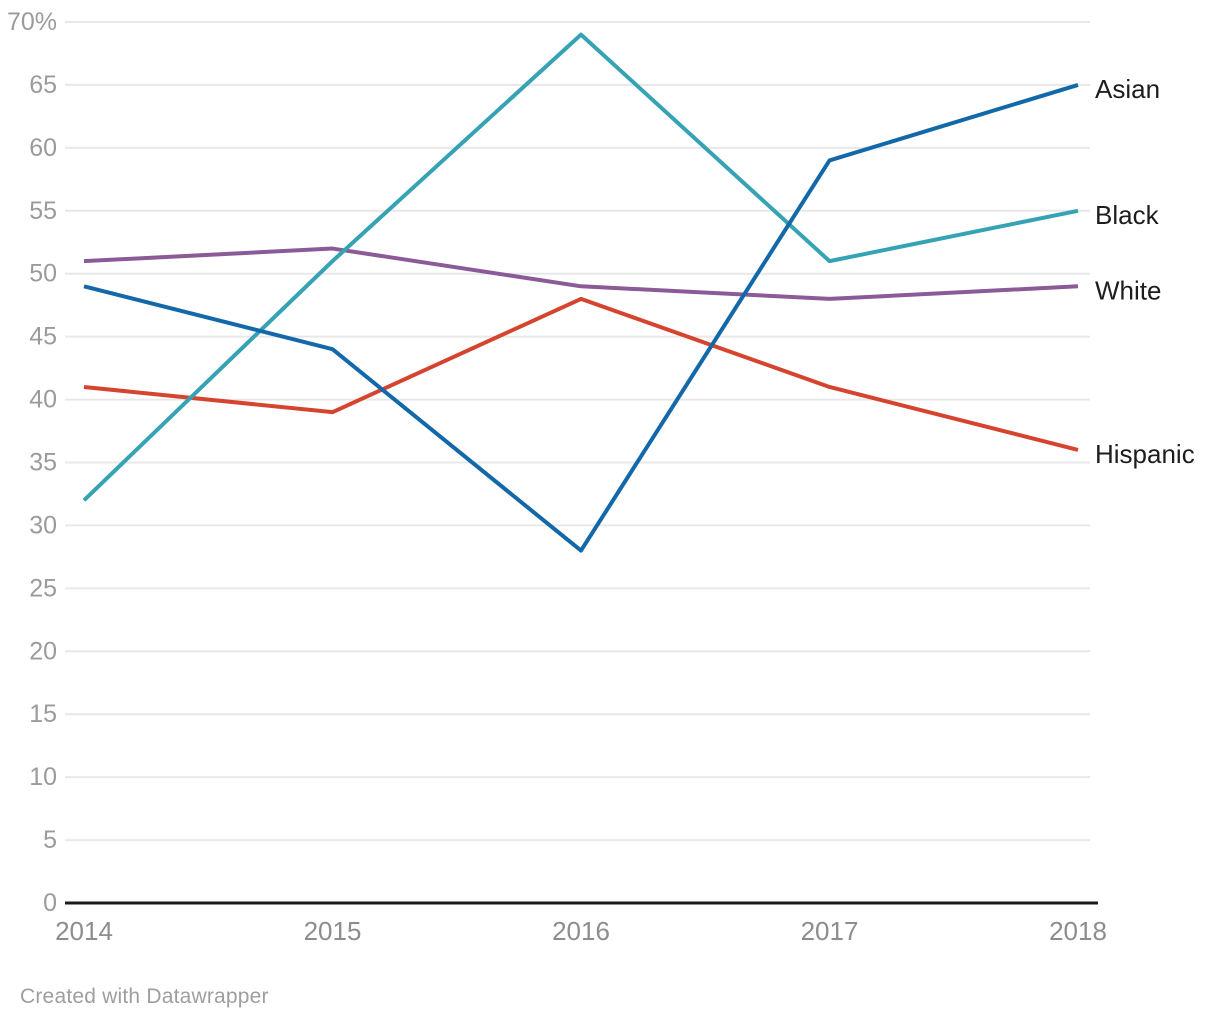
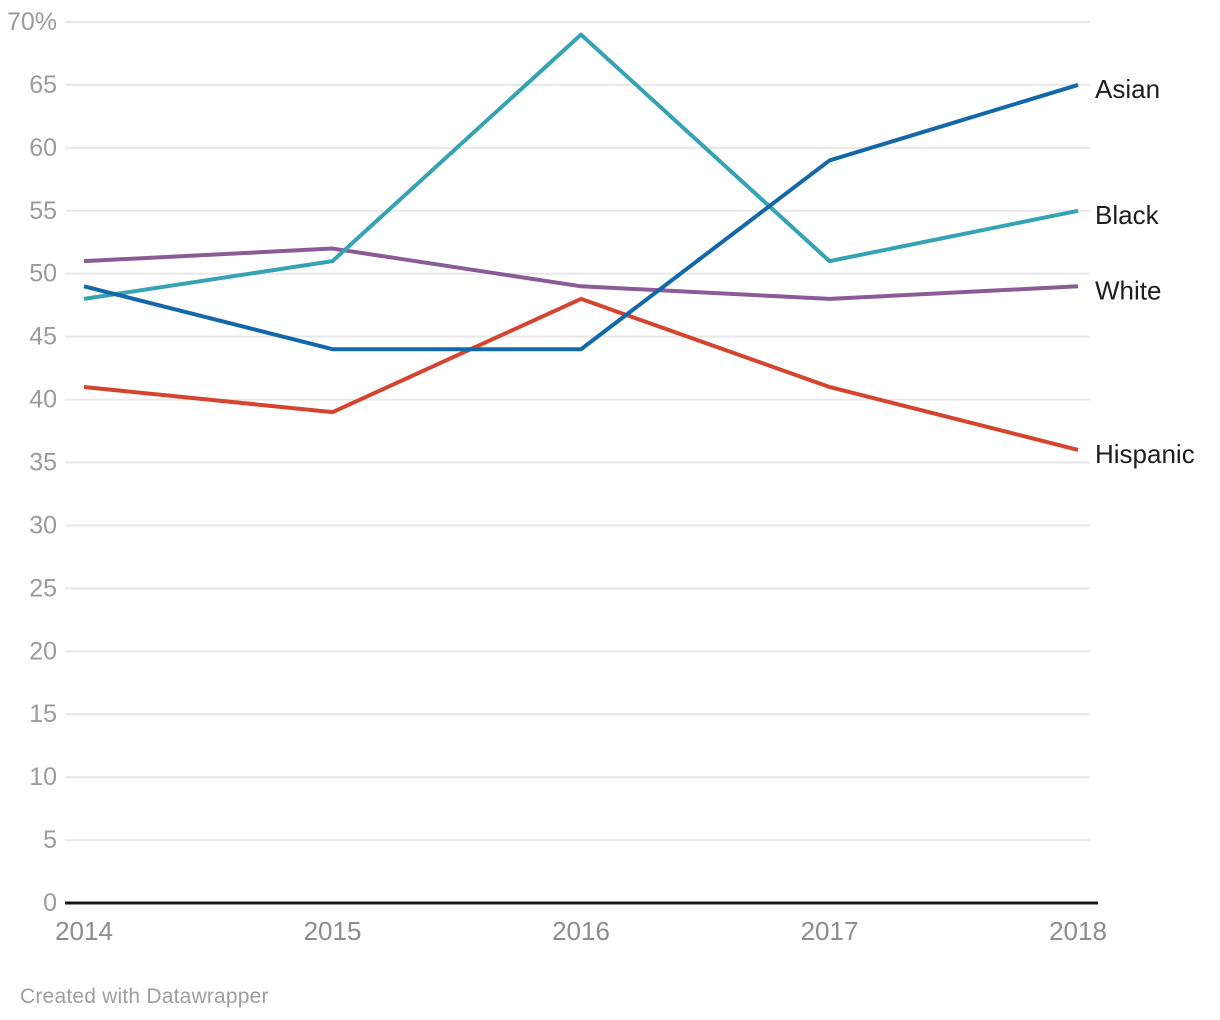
Black/2014: 32% -> 48%
Asian/2016: 28% -> 44%
